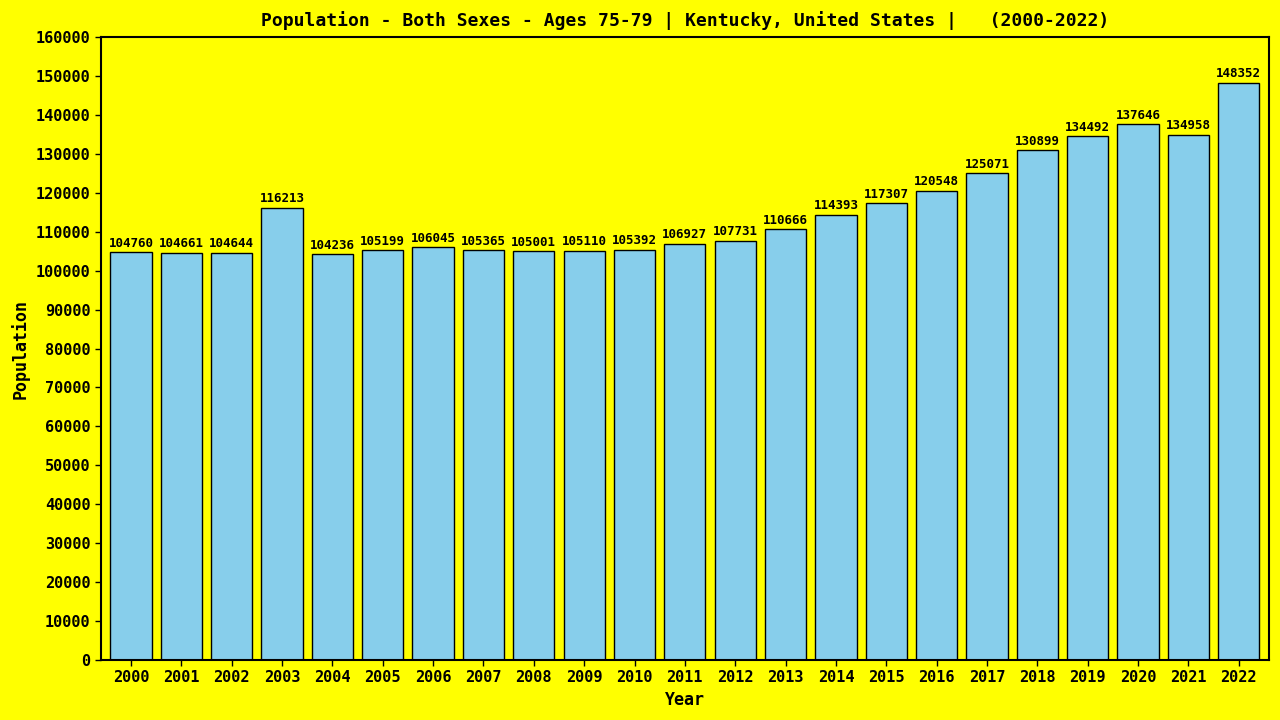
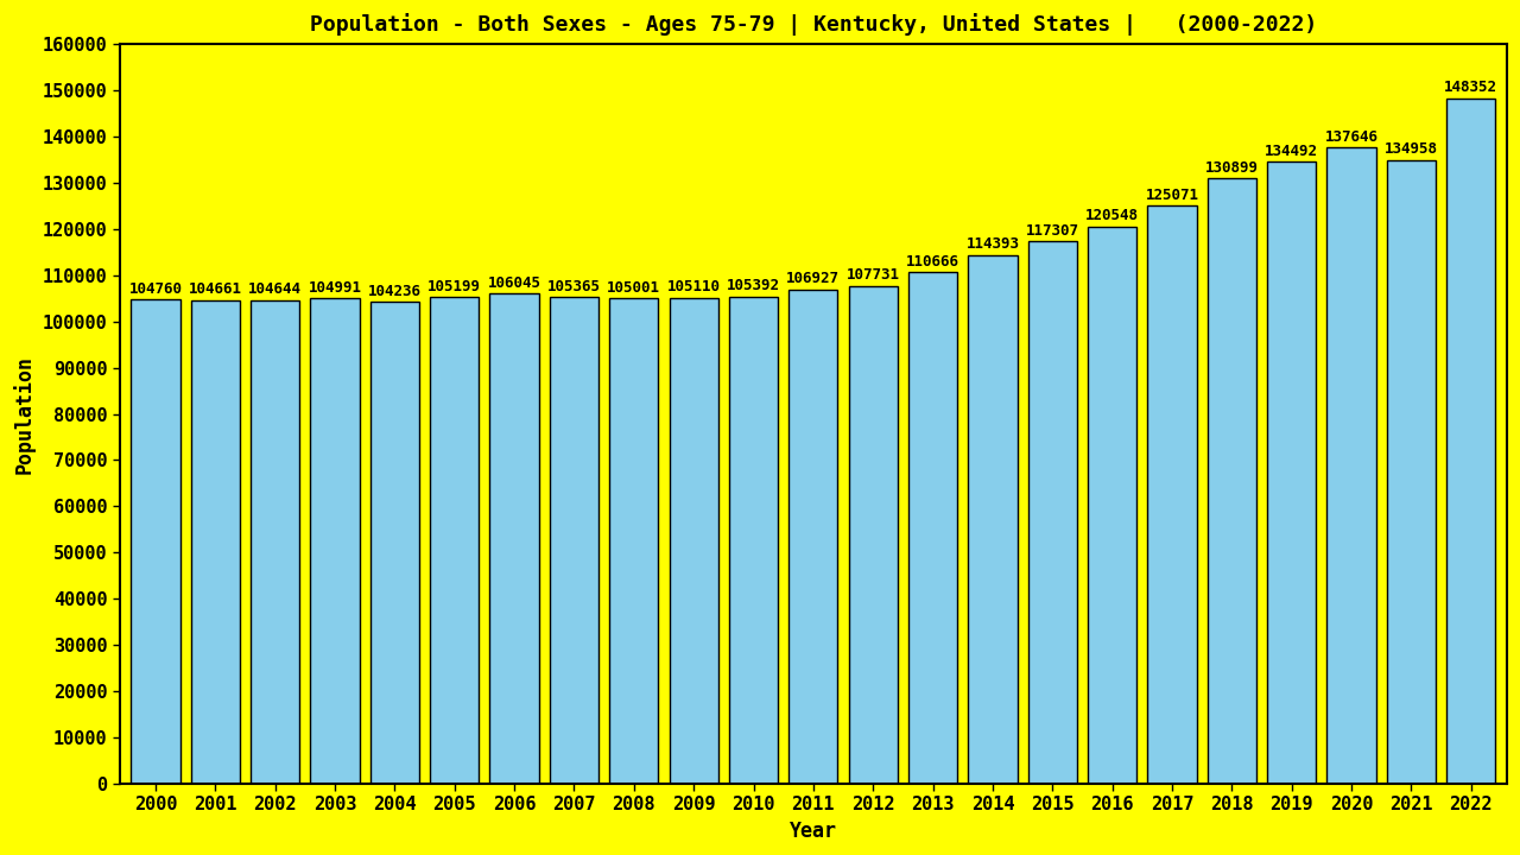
2003: 116213 -> 104991
